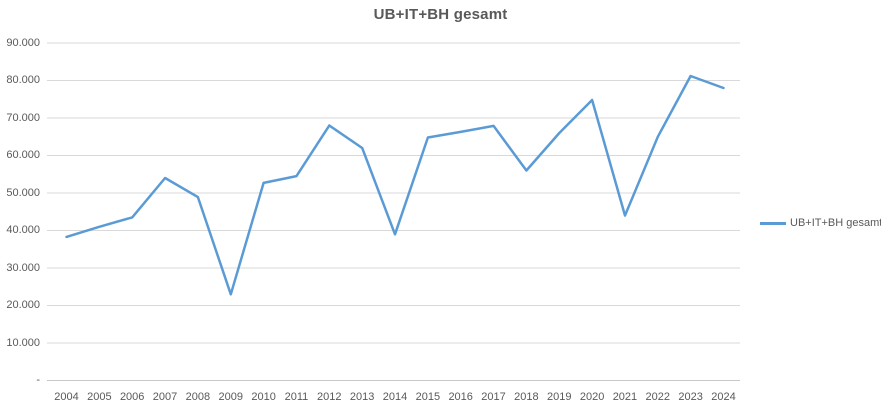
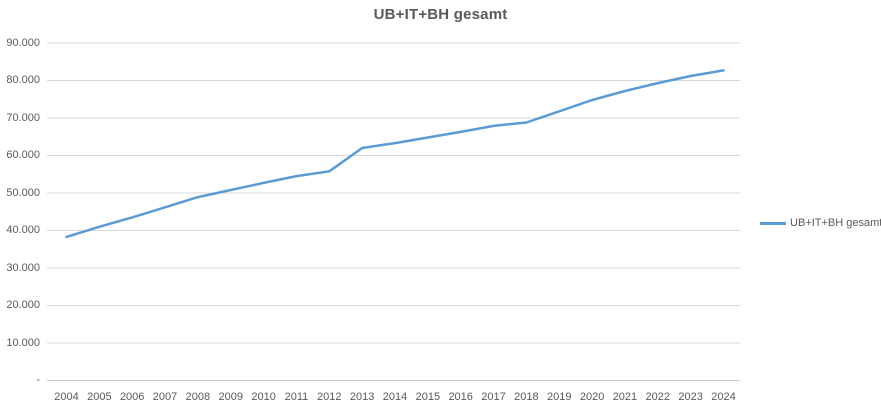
2007: 54000 -> 46000
2009: 23000 -> 51000
2012: 68000 -> 56000
2014: 39000 -> 63000
2018: 56000 -> 69000
2019: 66000 -> 72000
2021: 44000 -> 77000
2022: 65000 -> 79000
2024: 78000 -> 83000
